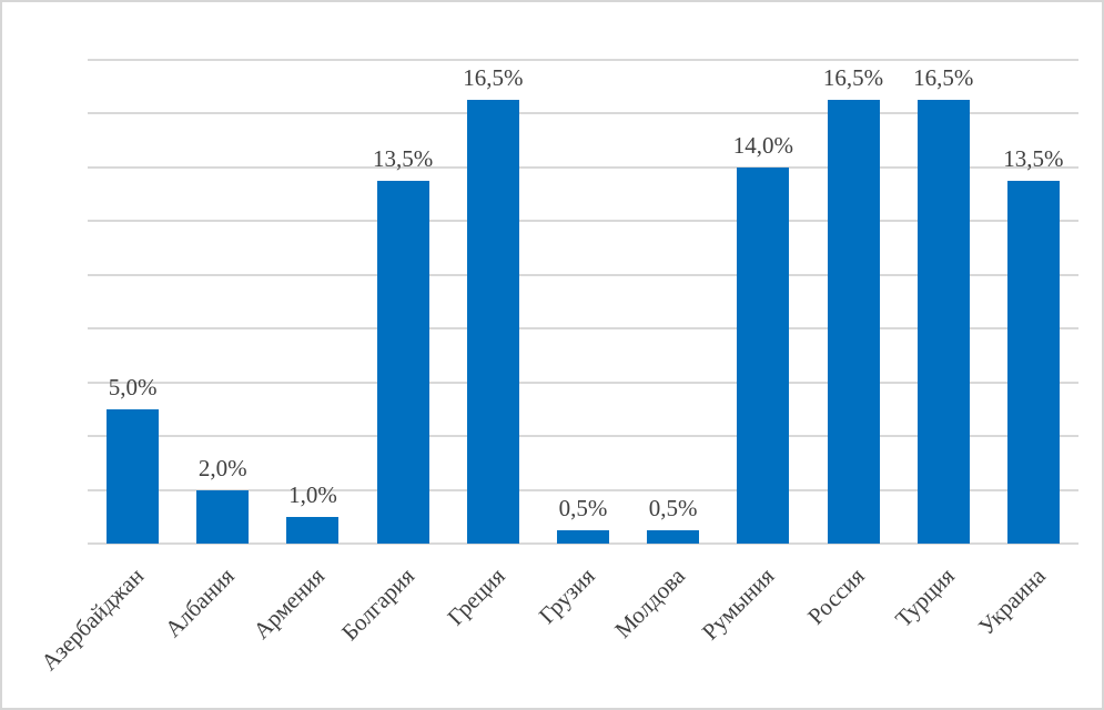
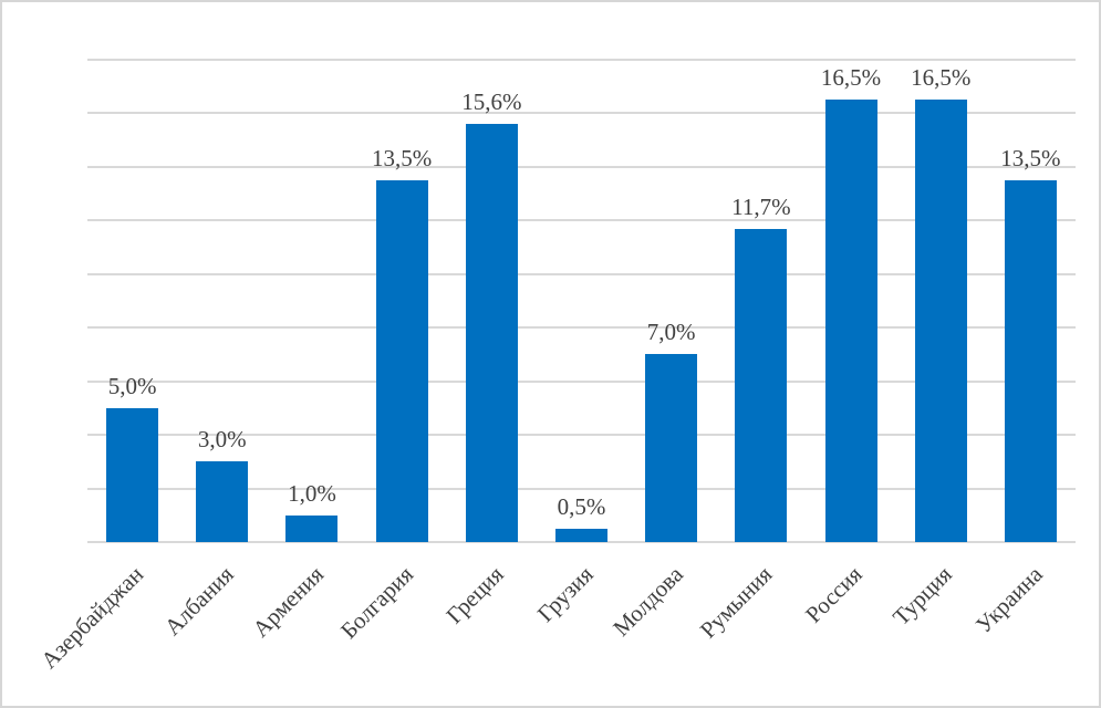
Албания: 2,0% -> 3,0%
Греция: 16,5% -> 15,6%
Молдова: 0,5% -> 7,0%
Румыния: 14,0% -> 11,7%
